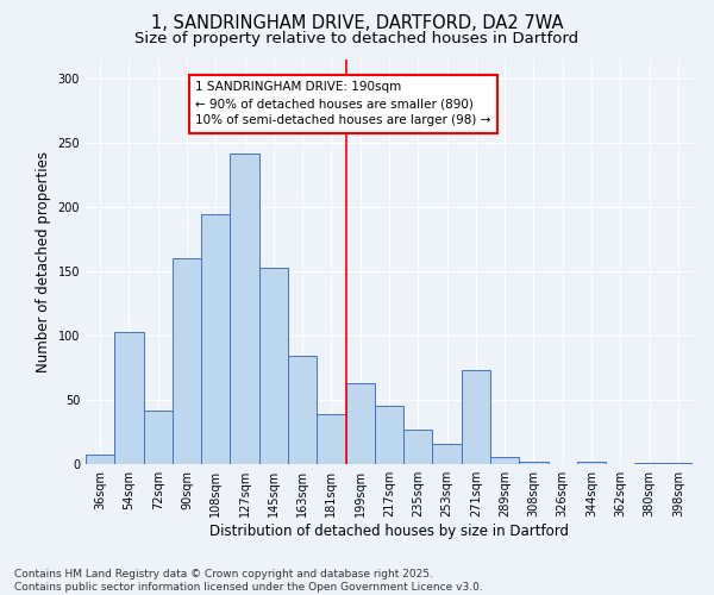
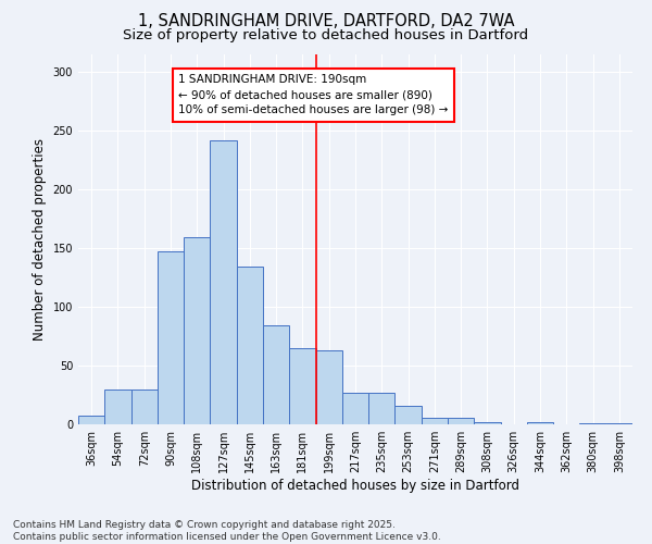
54sqm: 103 -> 30
72sqm: 42 -> 30
90sqm: 160 -> 147
108sqm: 195 -> 159
145sqm: 153 -> 134
181sqm: 39 -> 65
217sqm: 45 -> 27
271sqm: 73 -> 6
